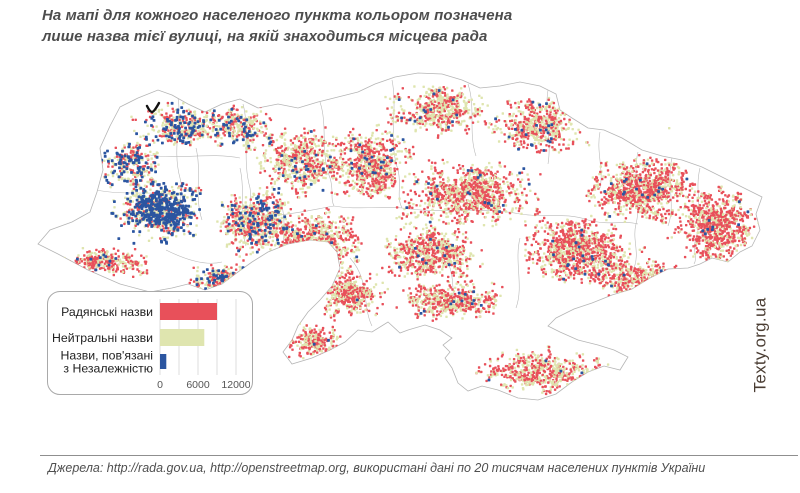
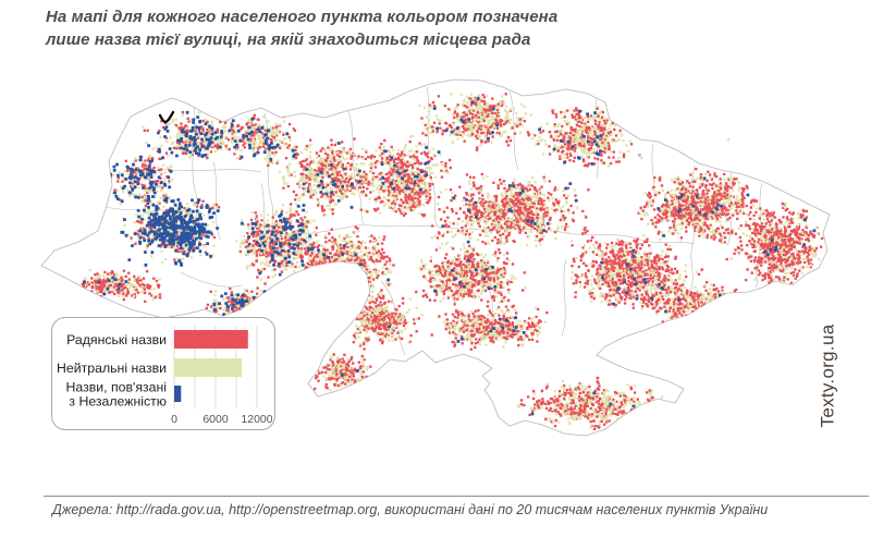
Радянські назви: 9000 -> 11000
Нейтральні назви: 7000 -> 10000
